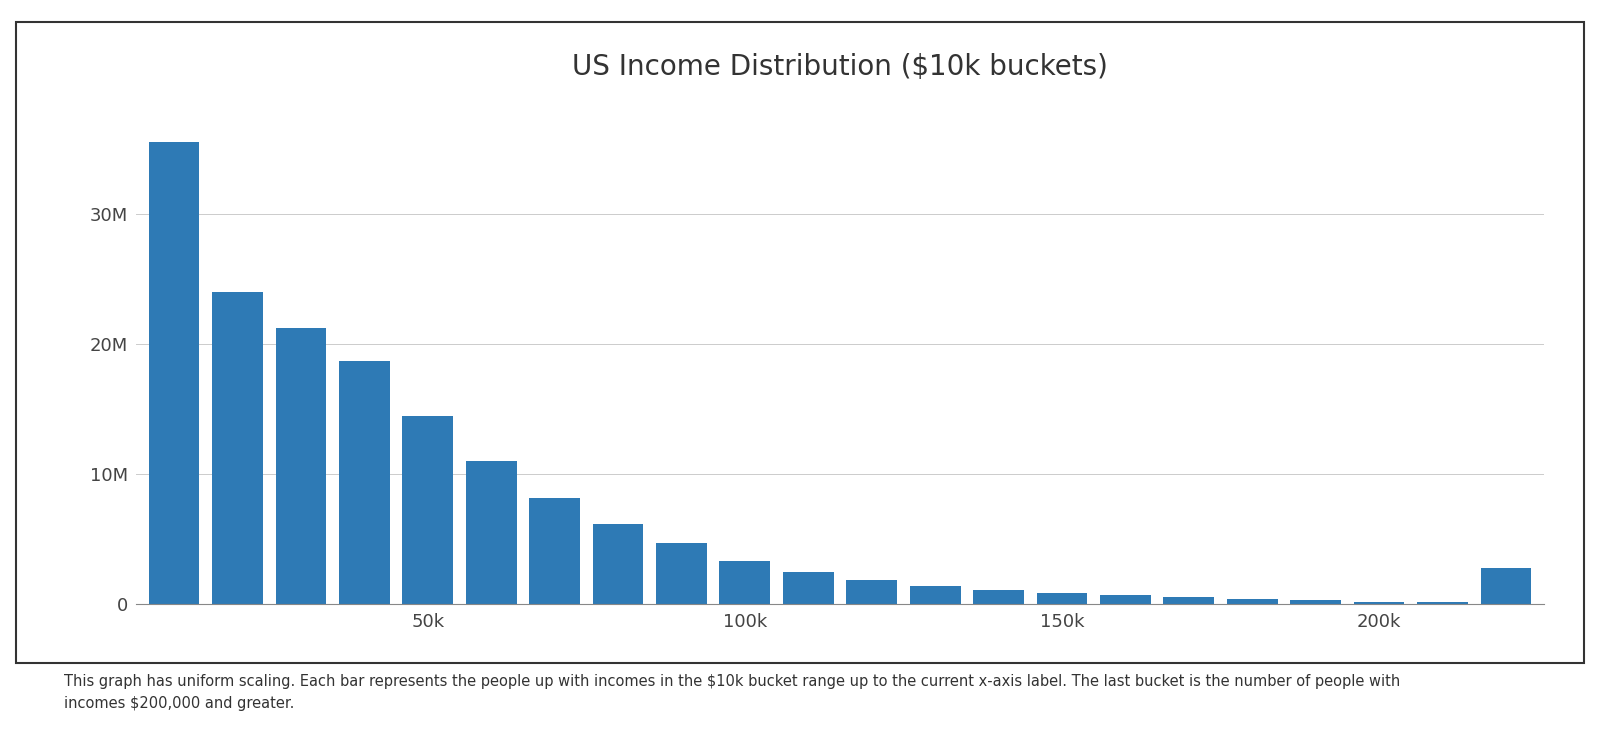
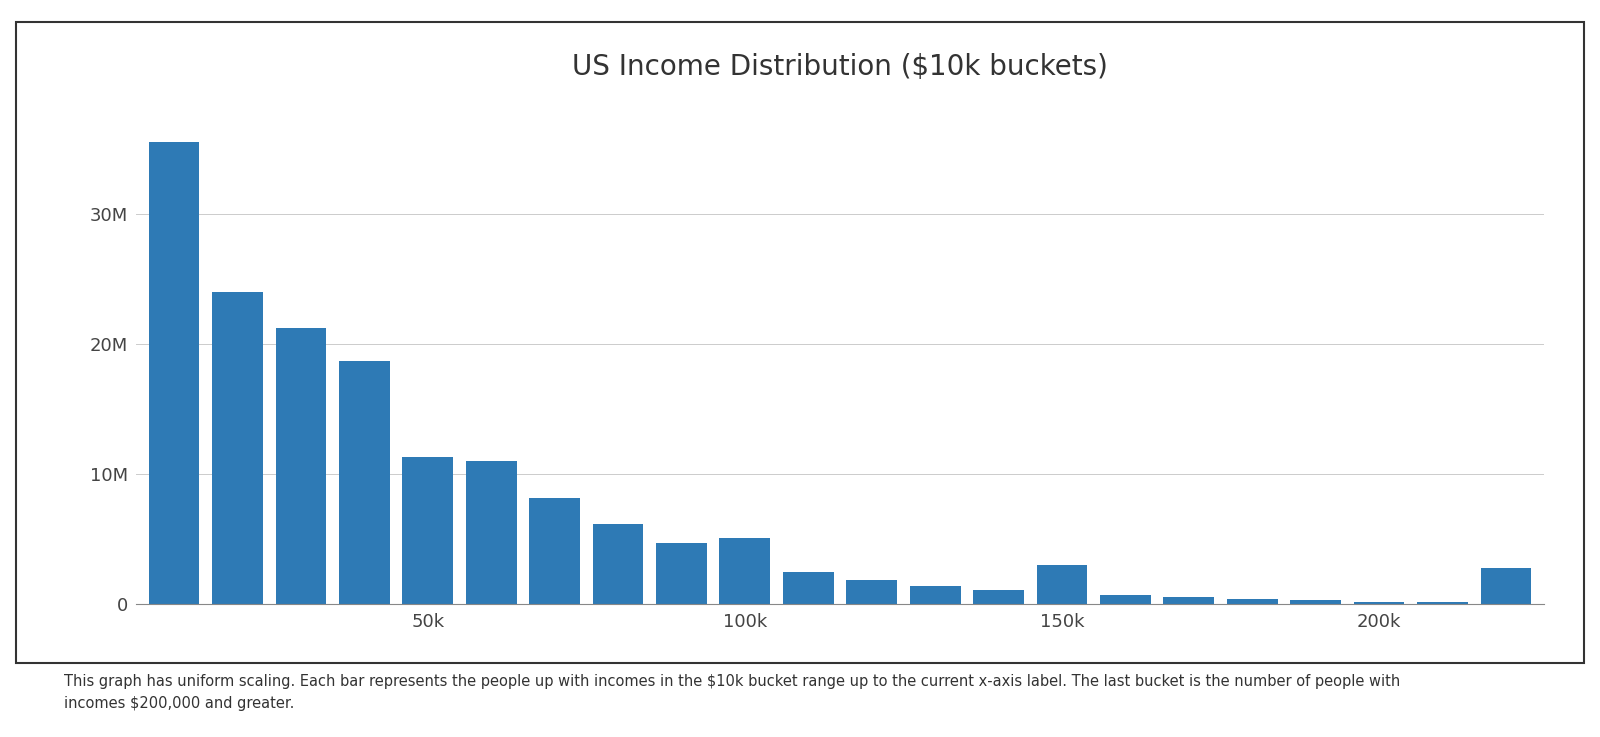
50k: 14.5M -> 11.3M
100k: 3.3M -> 5.1M
150k: 0.9M -> 3.0M
